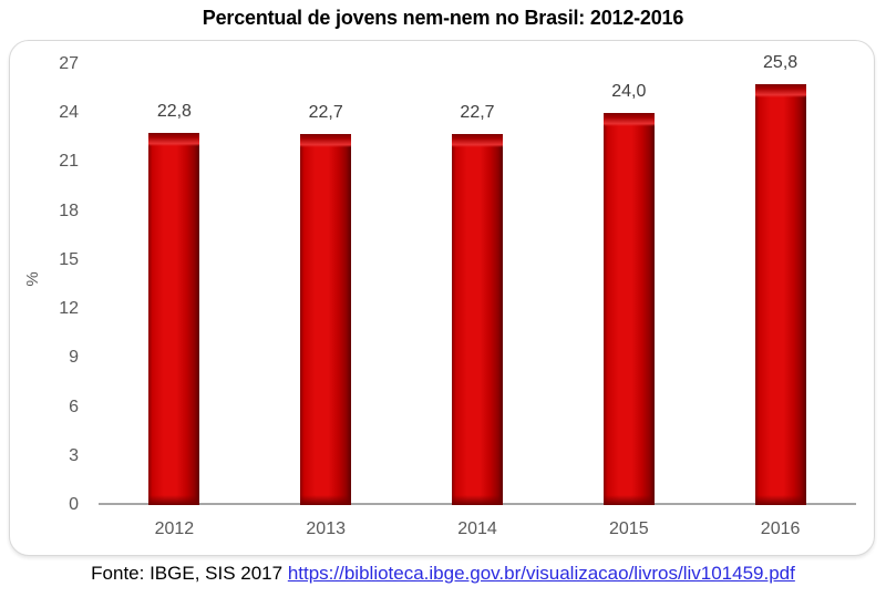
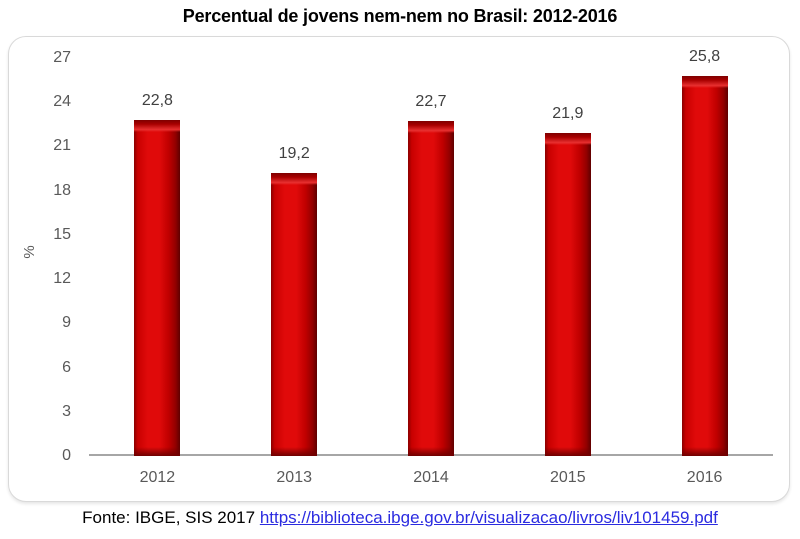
2013: 22,7 -> 19,2
2015: 24,0 -> 21,9
